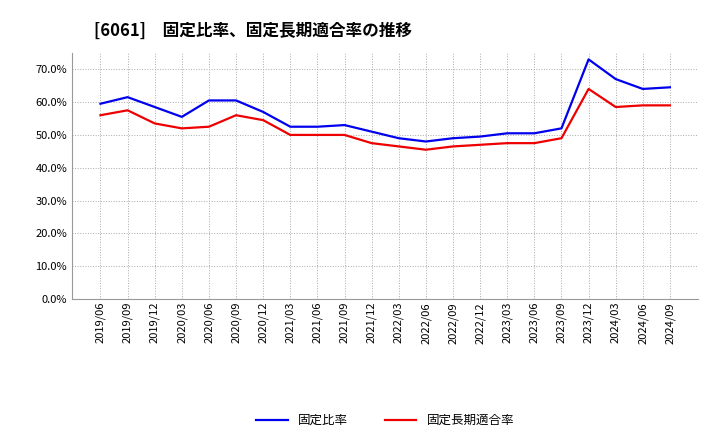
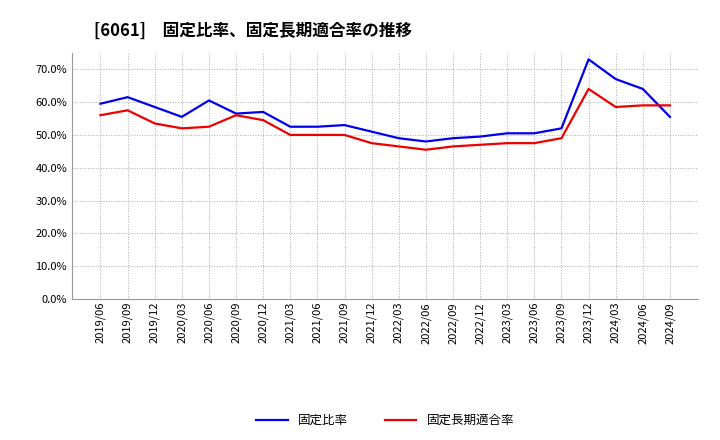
固定比率/2020/09: 60.5% -> 56.5%
固定比率/2024/09: 64.5% -> 55.5%
